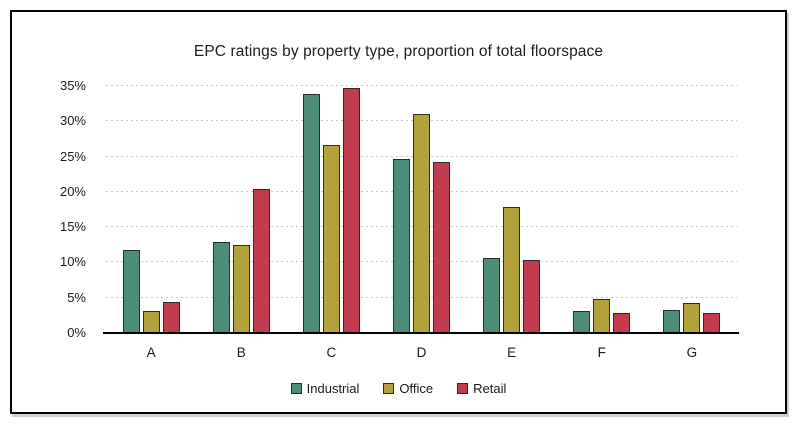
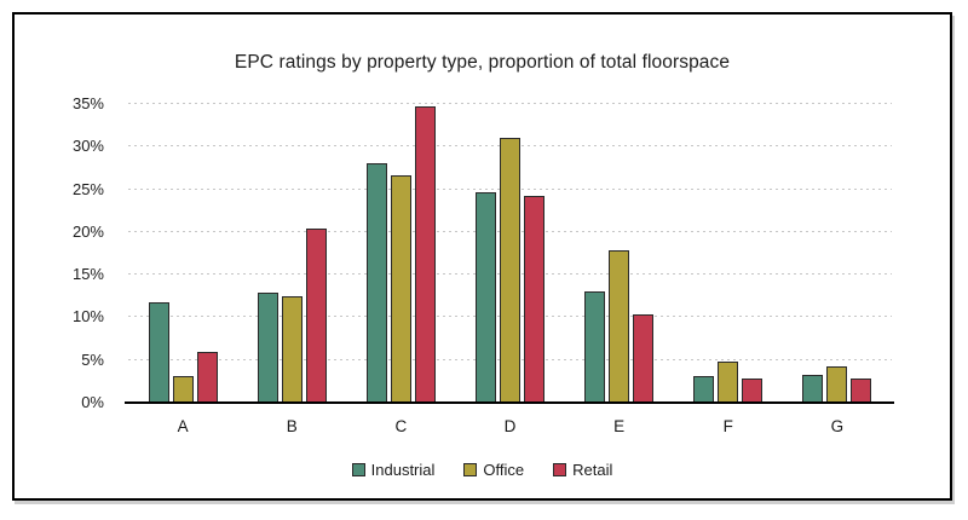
Retail/A: 4% -> 6%
Industrial/C: 34% -> 28%
Industrial/E: 11% -> 13%
